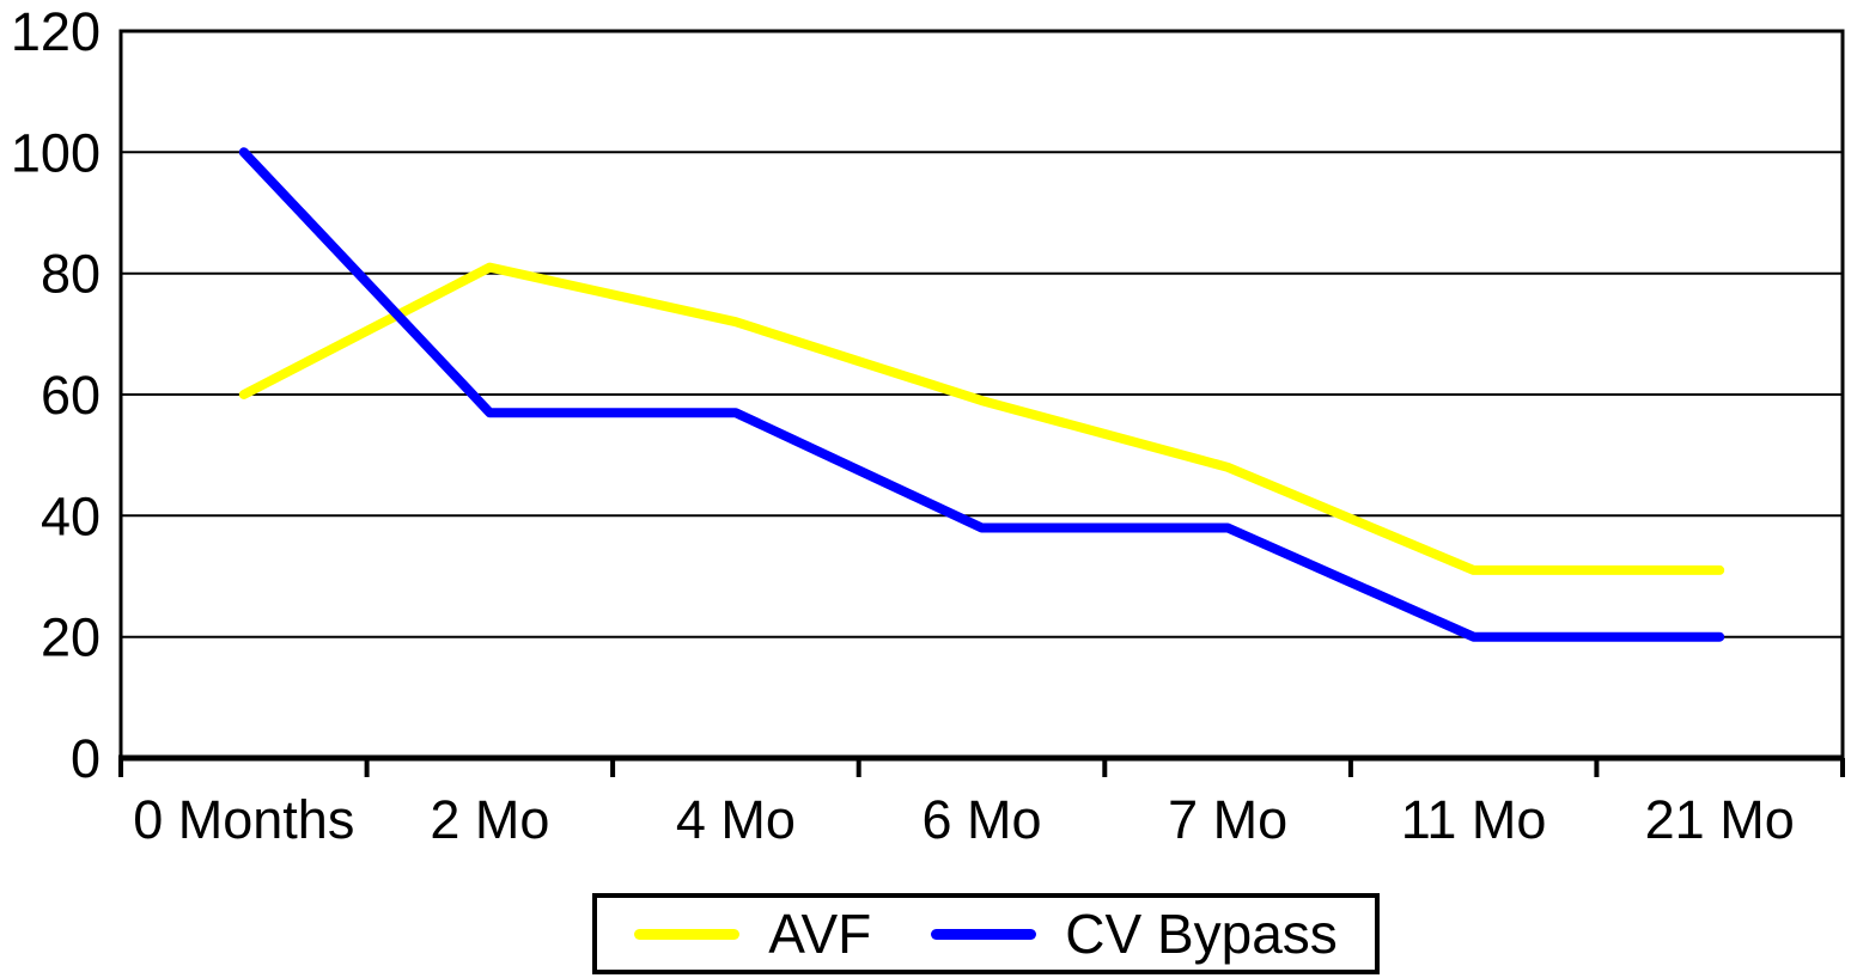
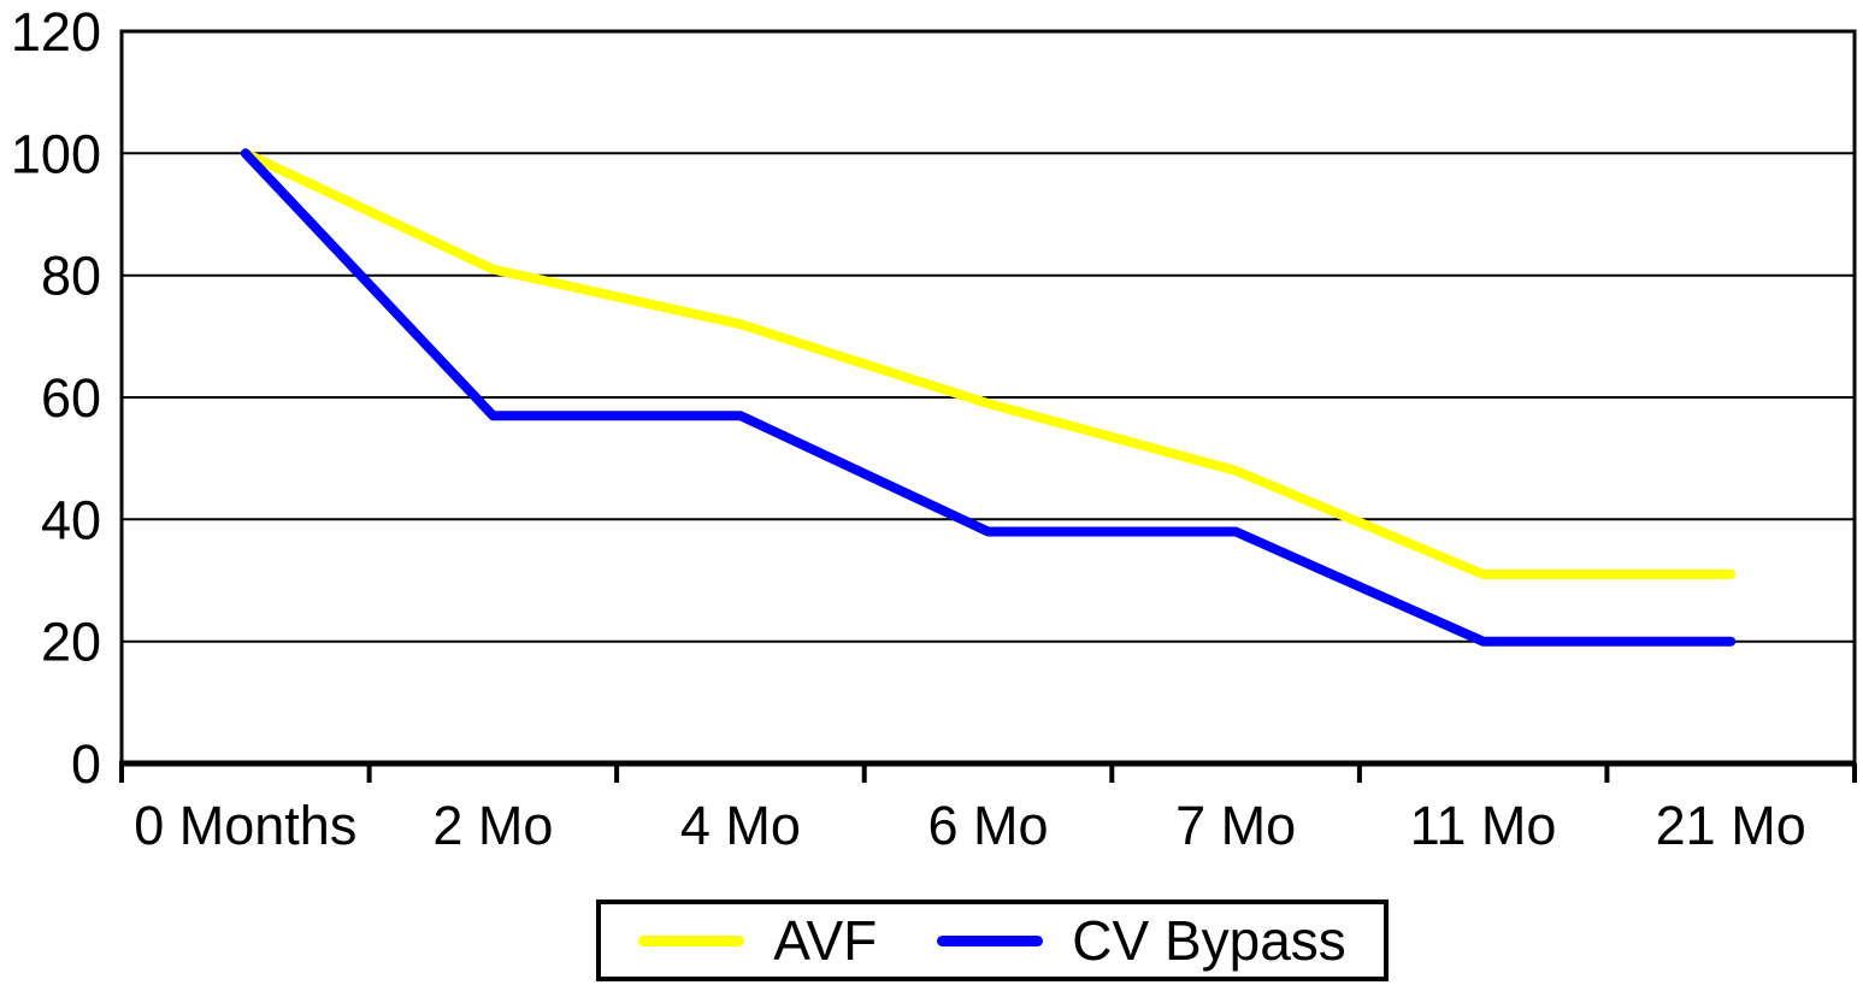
AVF/0 Months: 60 -> 100
